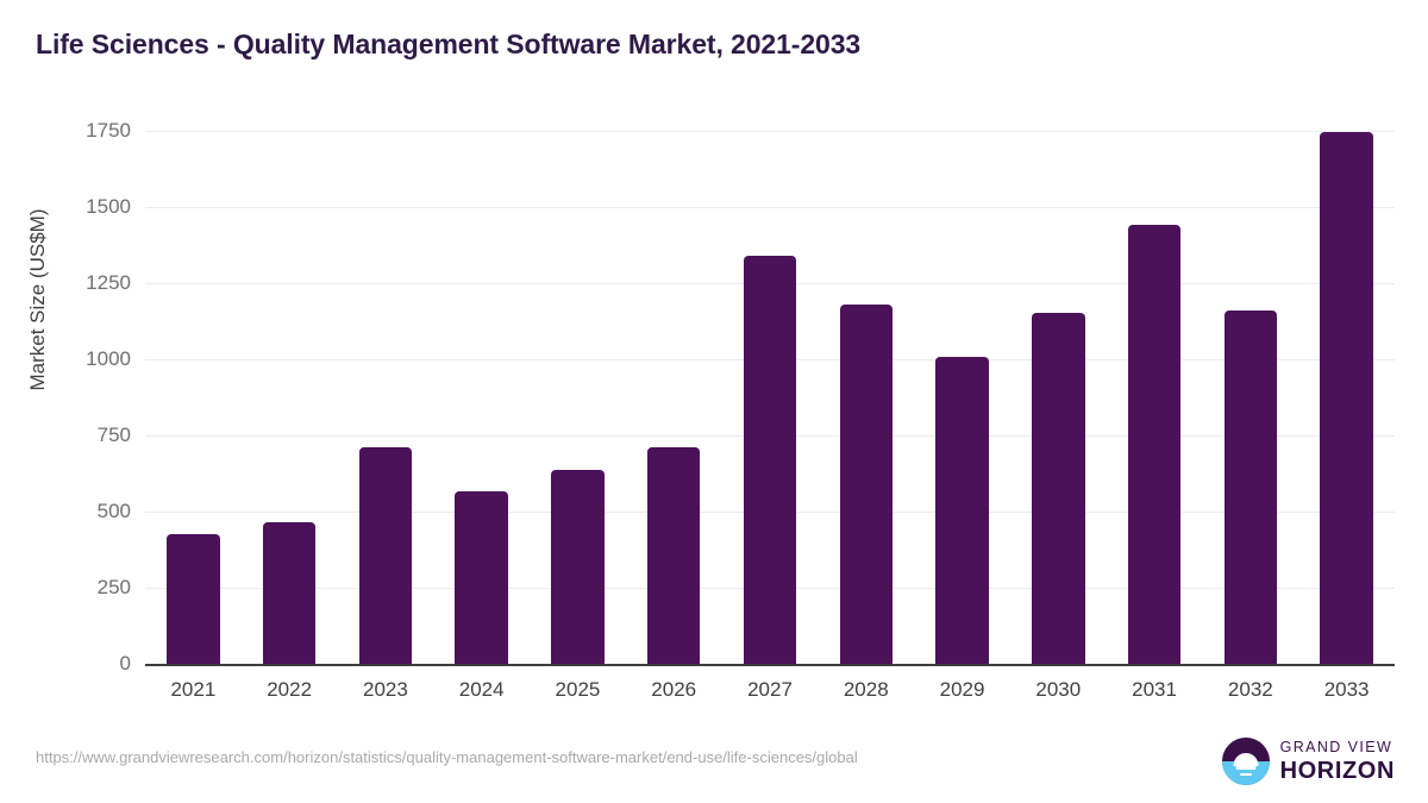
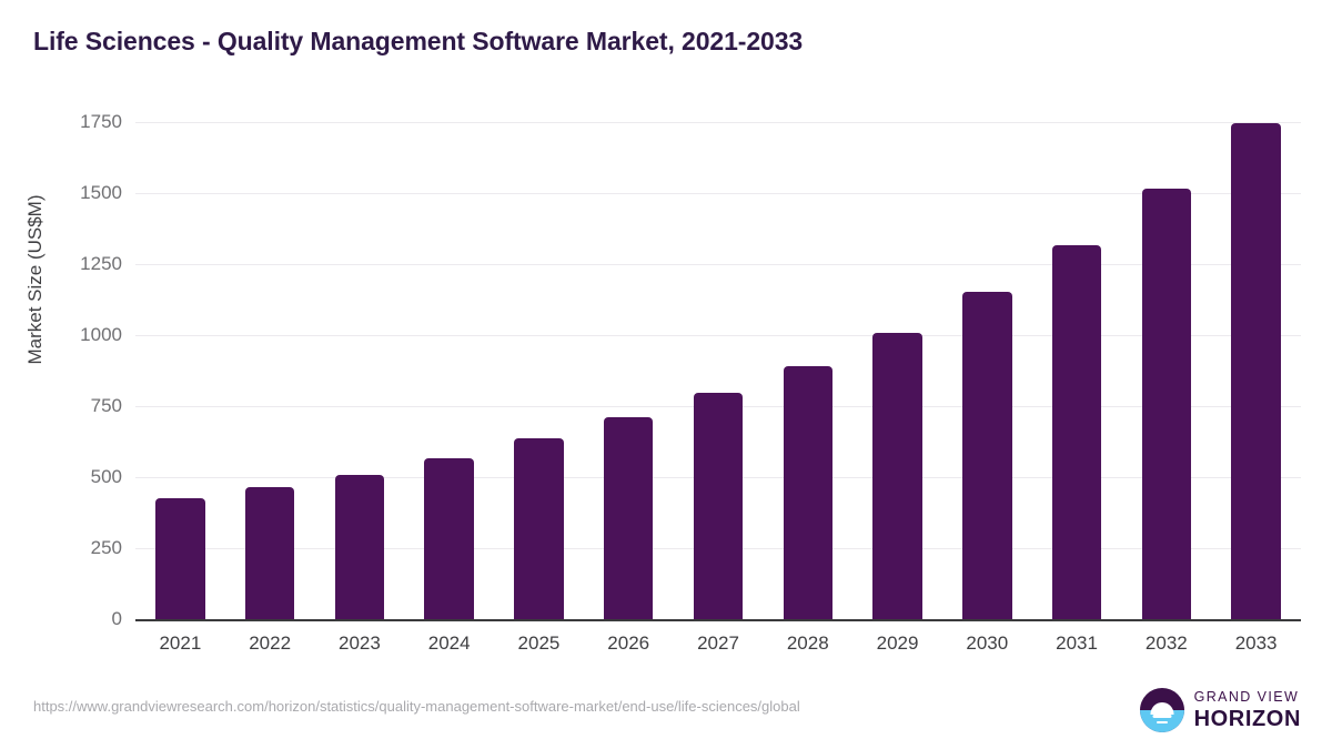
2023: 710 -> 510
2027: 1340 -> 800
2028: 1180 -> 890
2031: 1440 -> 1320
2032: 1160 -> 1510
